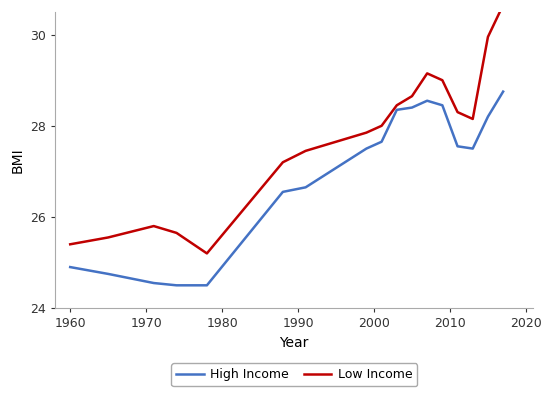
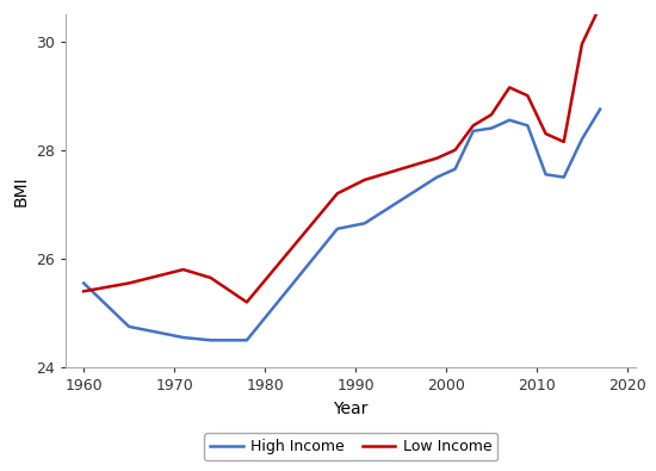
High Income/1960: 24.90 -> 25.55
